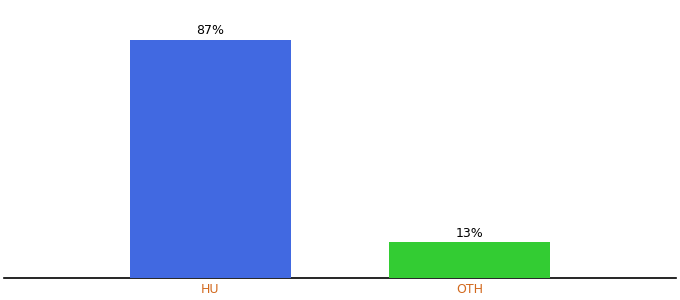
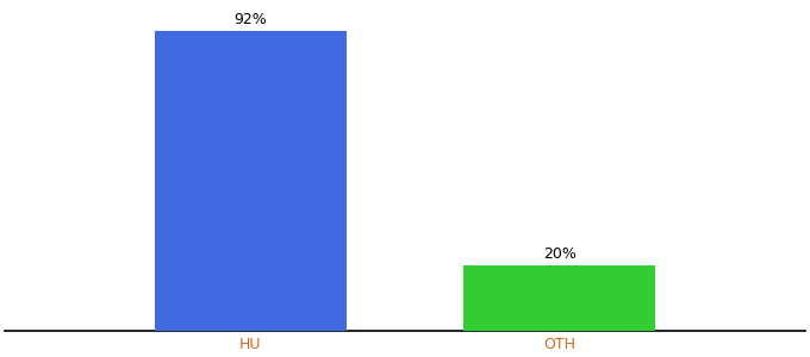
HU: 87% -> 92%
OTH: 13% -> 20%
